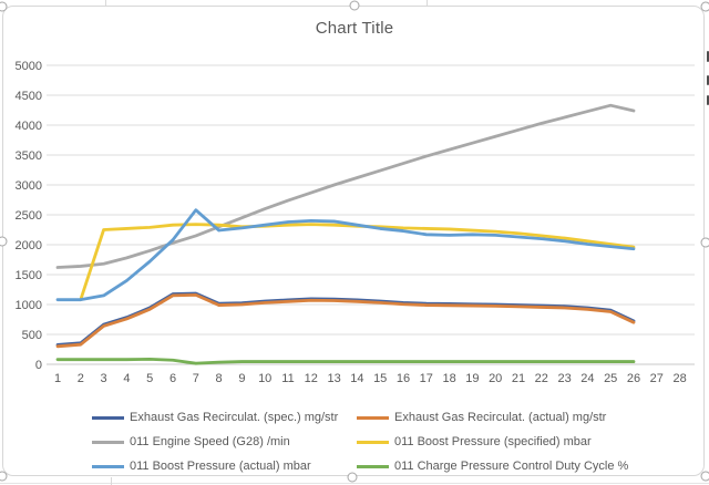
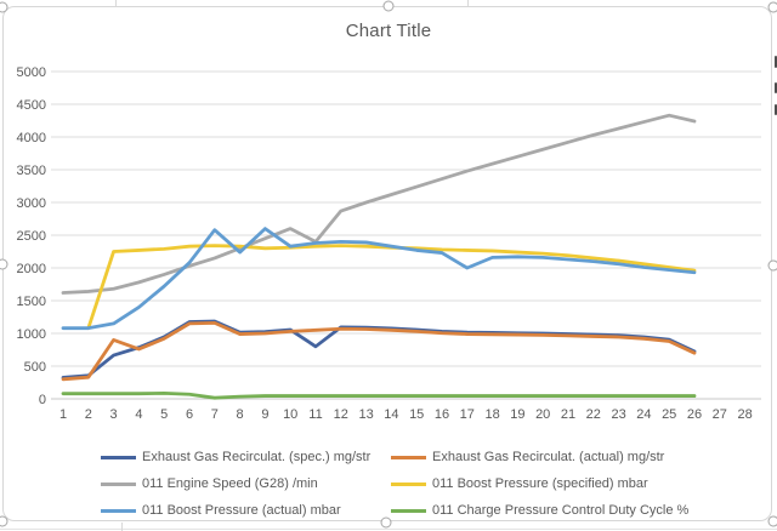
Exhaust Gas Recirculat. (actual) mg/str/3: 600 -> 900
011 Boost Pressure (actual) mbar/9: 2300 -> 2600
Exhaust Gas Recirculat. (spec.) mg/str/11: 1100 -> 800
011 Engine Speed (G28) /min/11: 2700 -> 2400
011 Boost Pressure (actual) mbar/17: 2200 -> 2000
